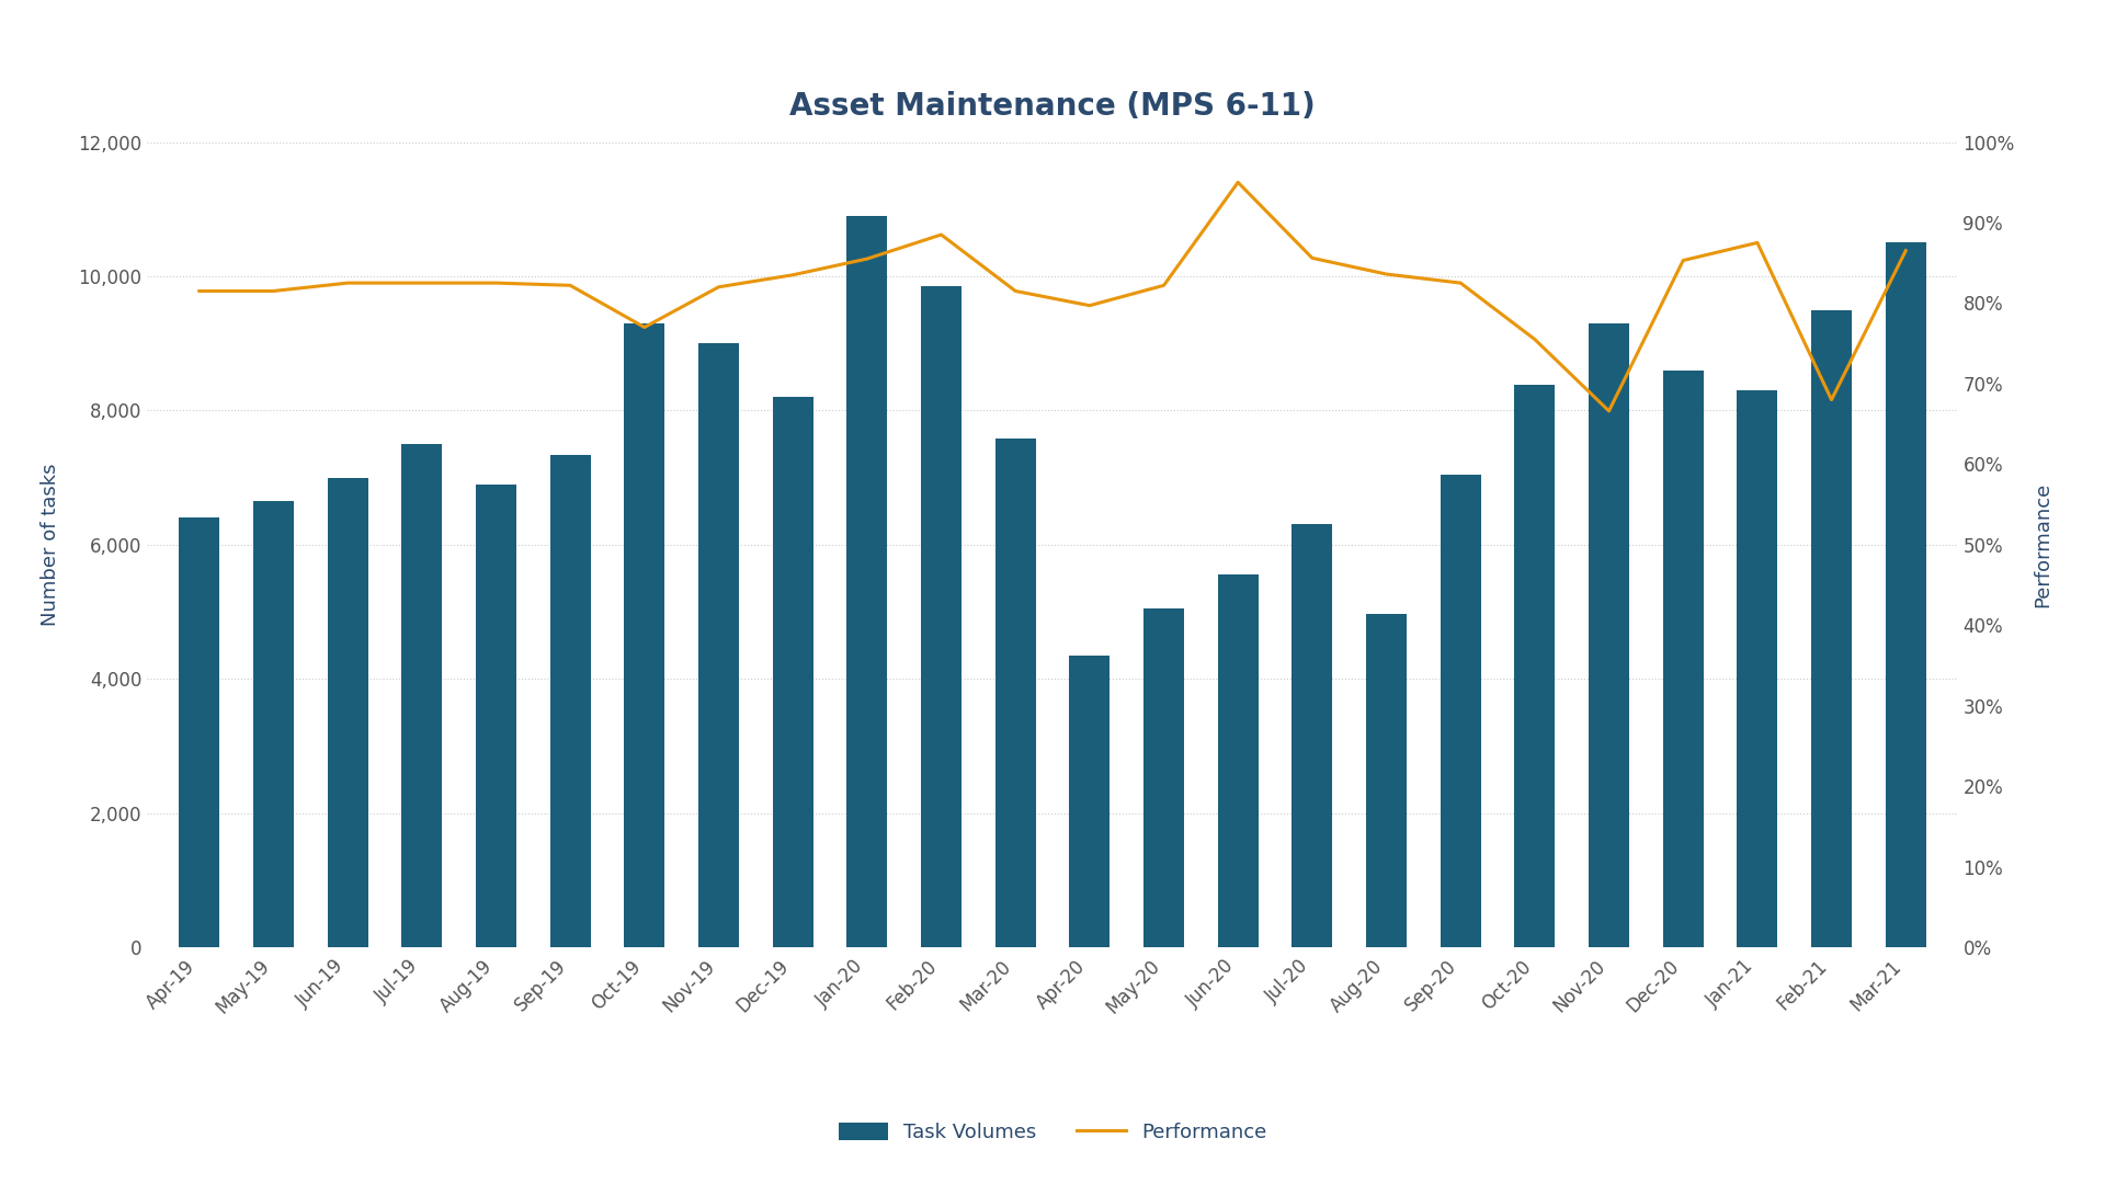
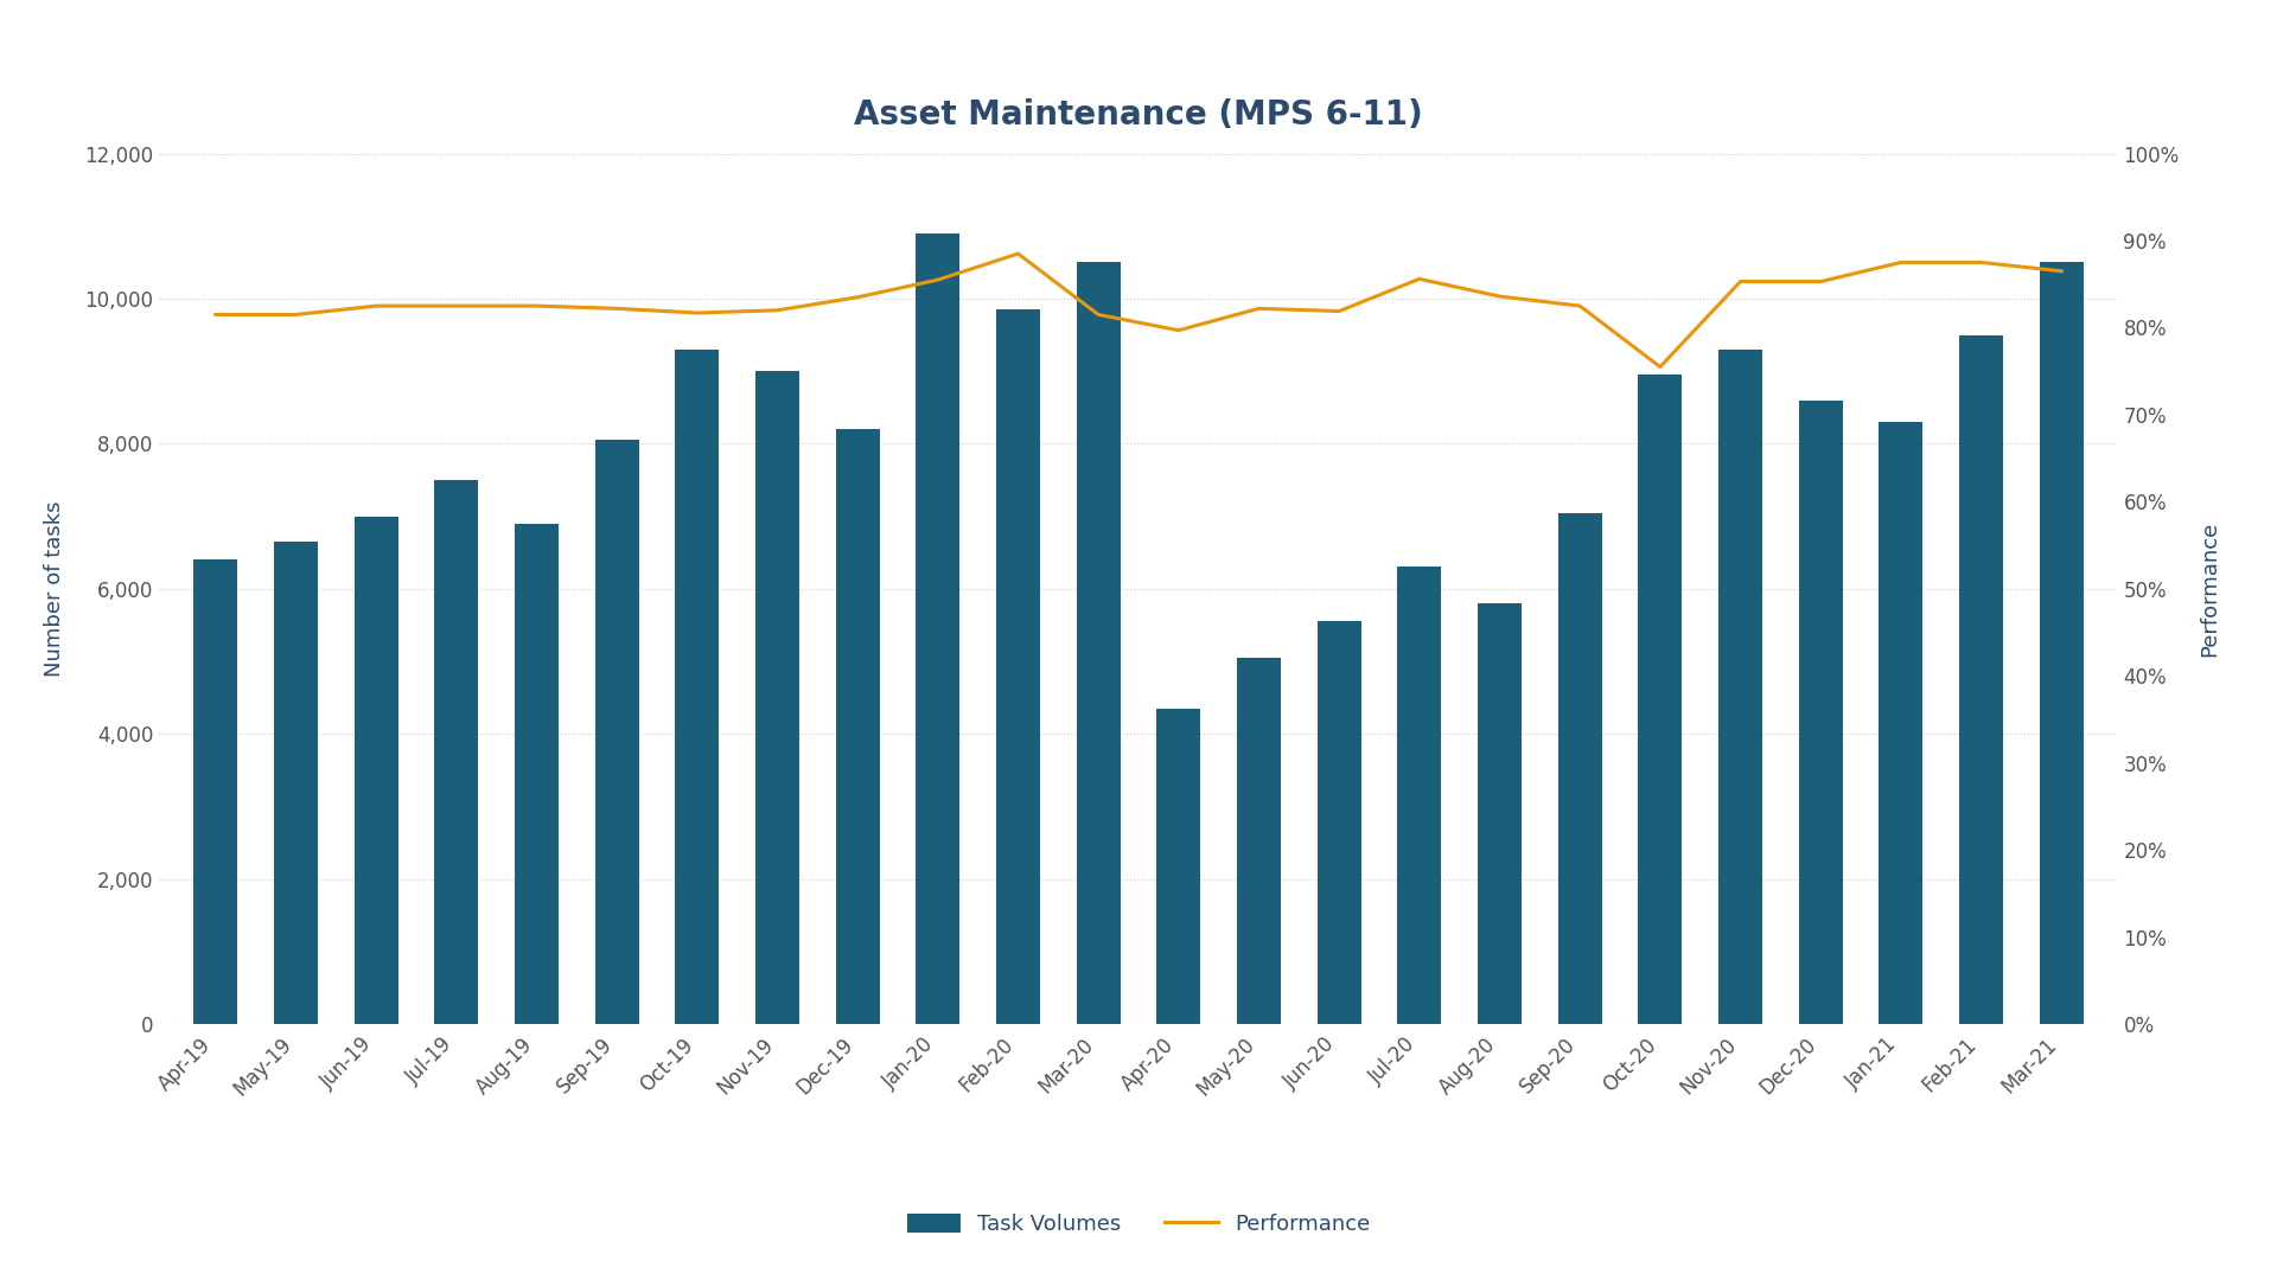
Task Volumes/Sep-19: 7,340 -> 8,050
Performance/Oct-19: 77.0% -> 81.7%
Task Volumes/Mar-20: 7,580 -> 10,500
Performance/Jun-20: 95.0% -> 81.9%
Task Volumes/Aug-20: 4,960 -> 5,800
Task Volumes/Oct-20: 8,380 -> 8,950
Performance/Nov-20: 66.6% -> 85.3%
Performance/Feb-21: 68.0% -> 87.5%
